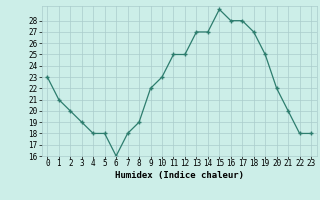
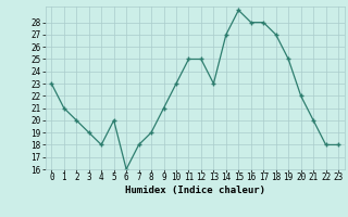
5: 18 -> 20
9: 22 -> 21
13: 27 -> 23
